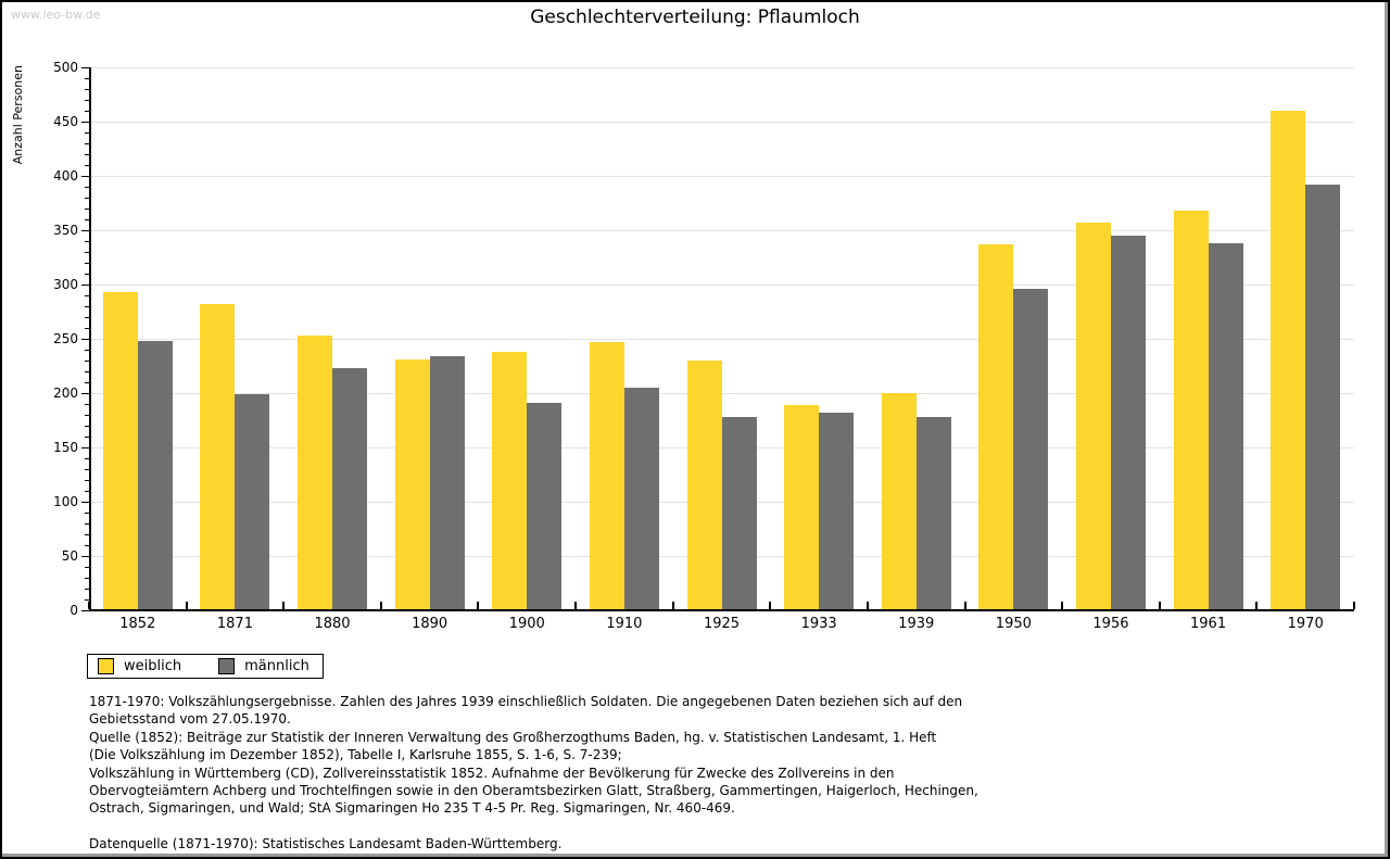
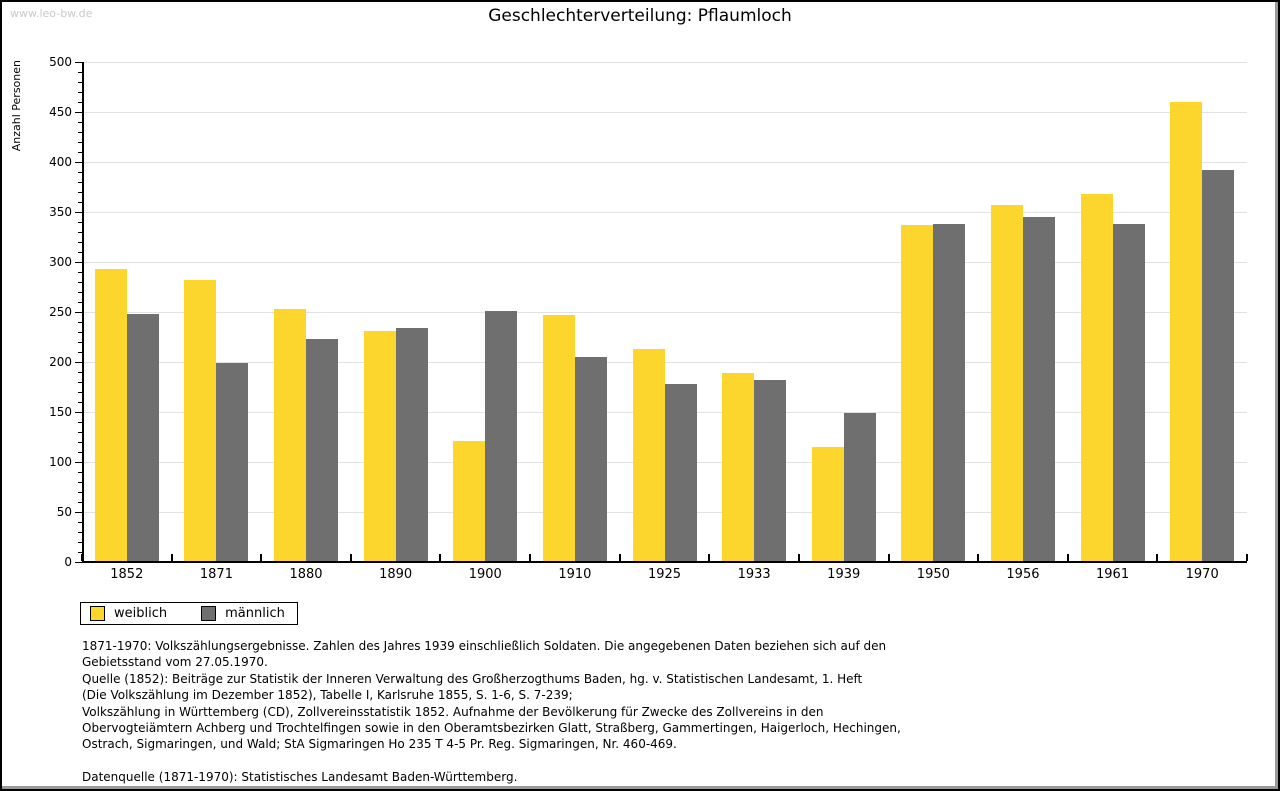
weiblich/1900: 238 -> 121
männlich/1900: 191 -> 251
weiblich/1925: 230 -> 213
weiblich/1939: 200 -> 115
männlich/1939: 178 -> 149
männlich/1950: 296 -> 338
